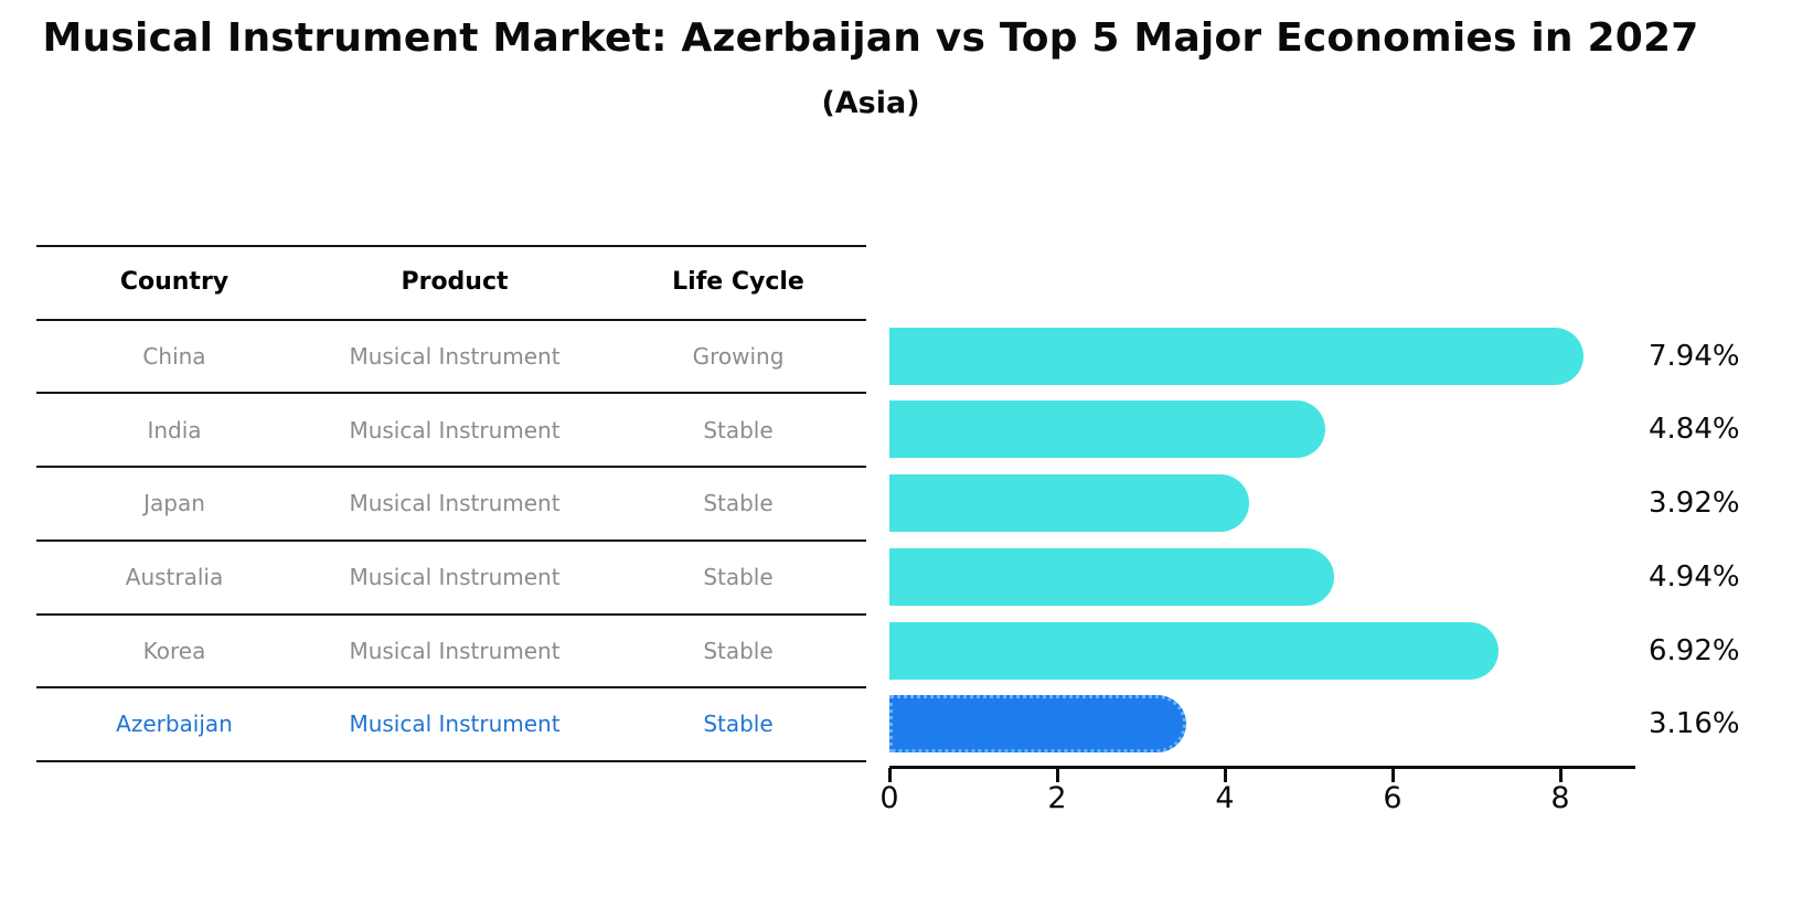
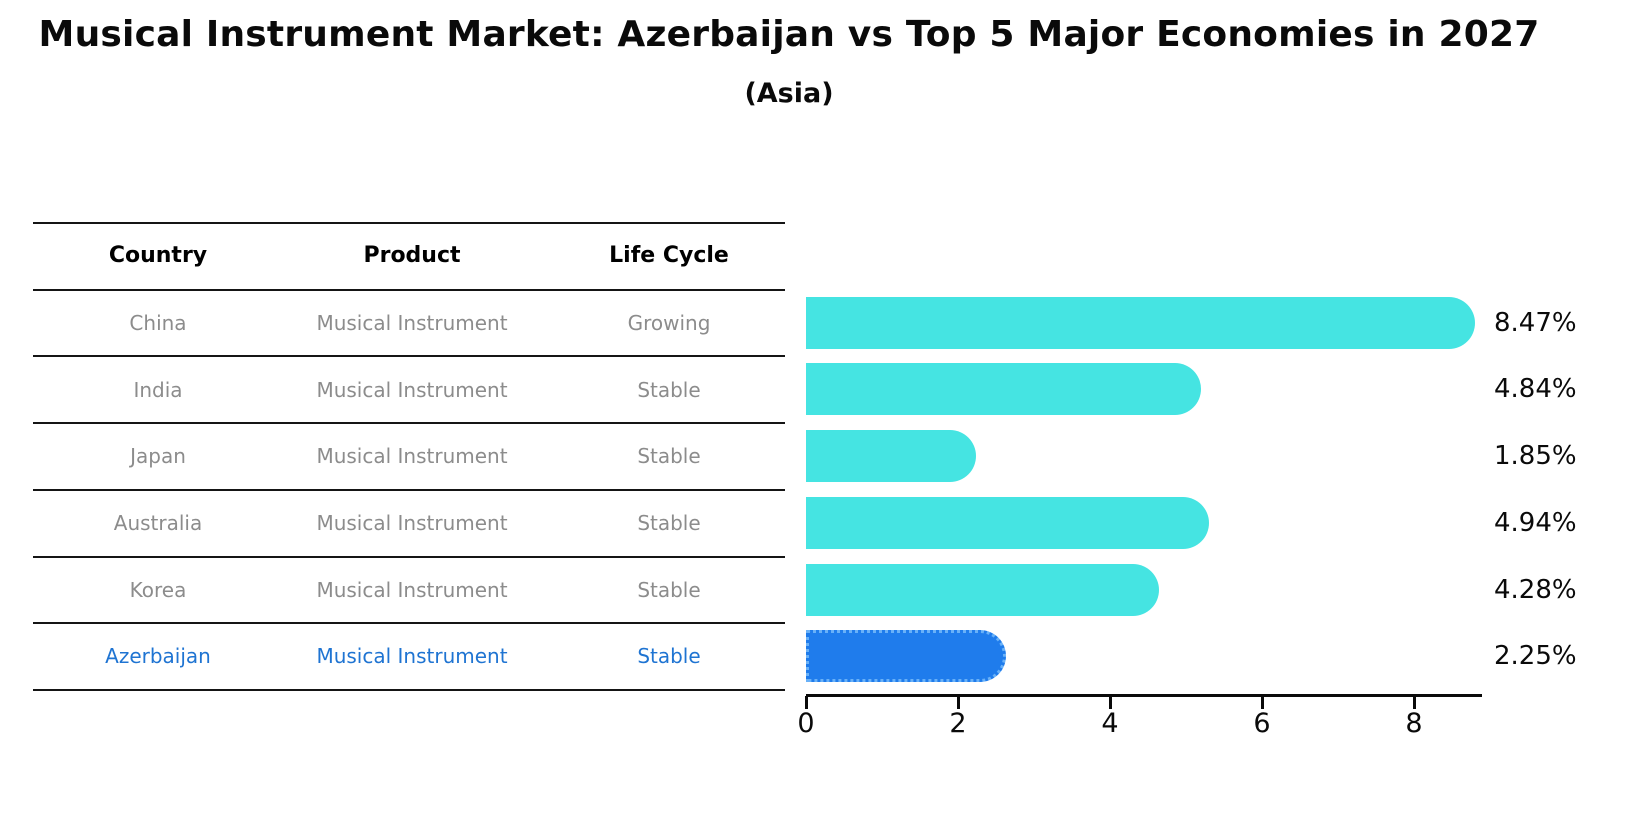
China: 7.94% -> 8.47%
Japan: 3.92% -> 1.85%
Korea: 6.92% -> 4.28%
Azerbaijan: 3.16% -> 2.25%
